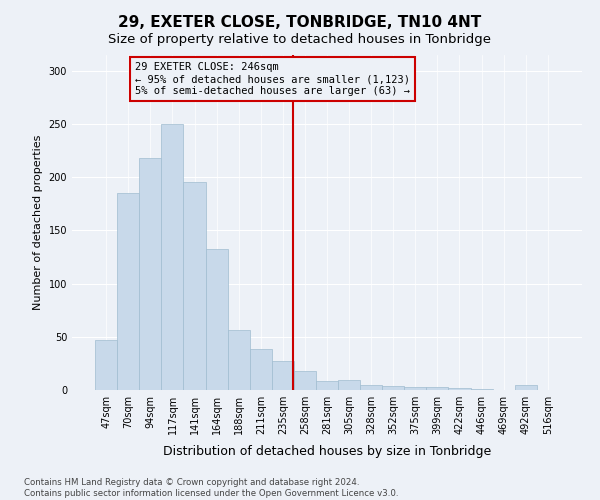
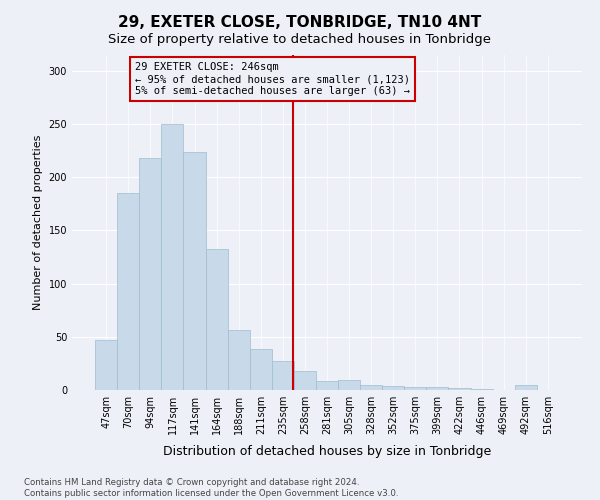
141sqm: 196 -> 224
